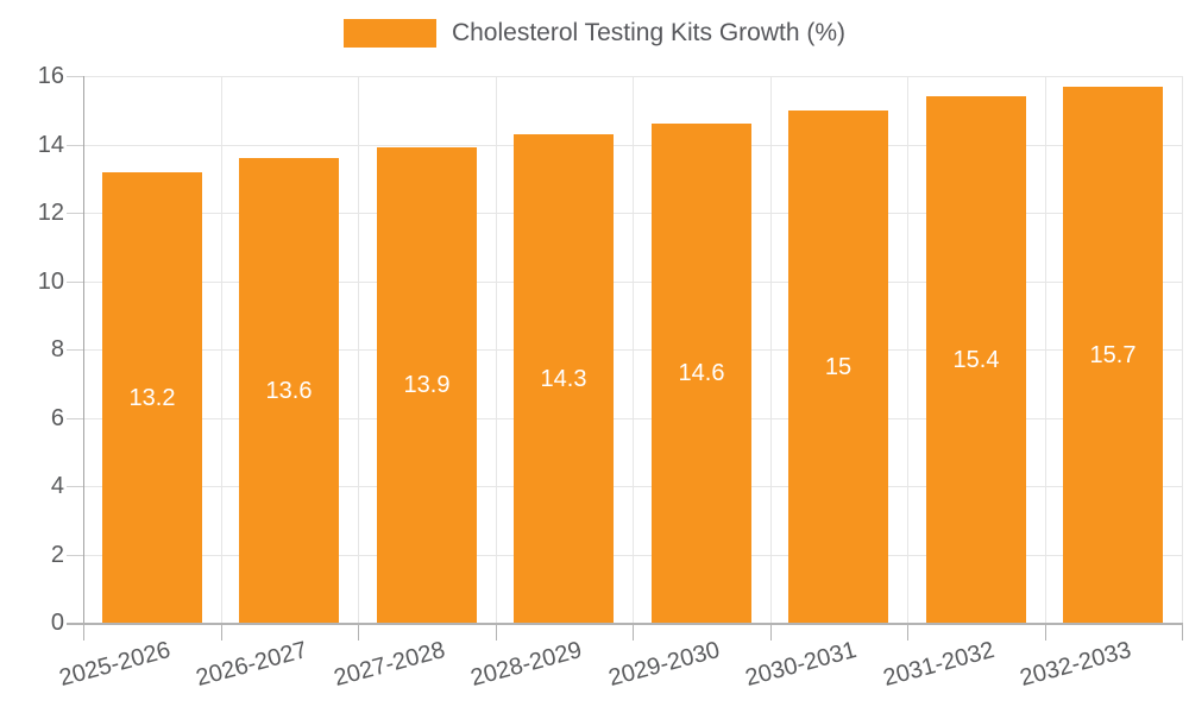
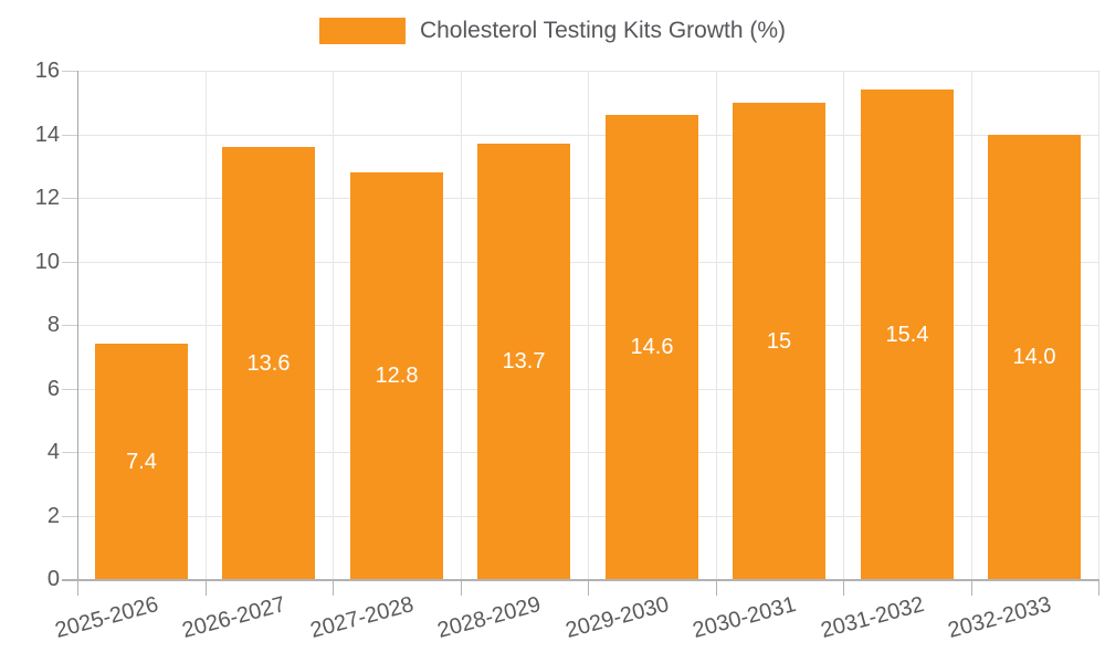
2025-2026: 13.2 -> 7.4
2027-2028: 13.9 -> 12.8
2028-2029: 14.3 -> 13.7
2032-2033: 15.7 -> 14.0
